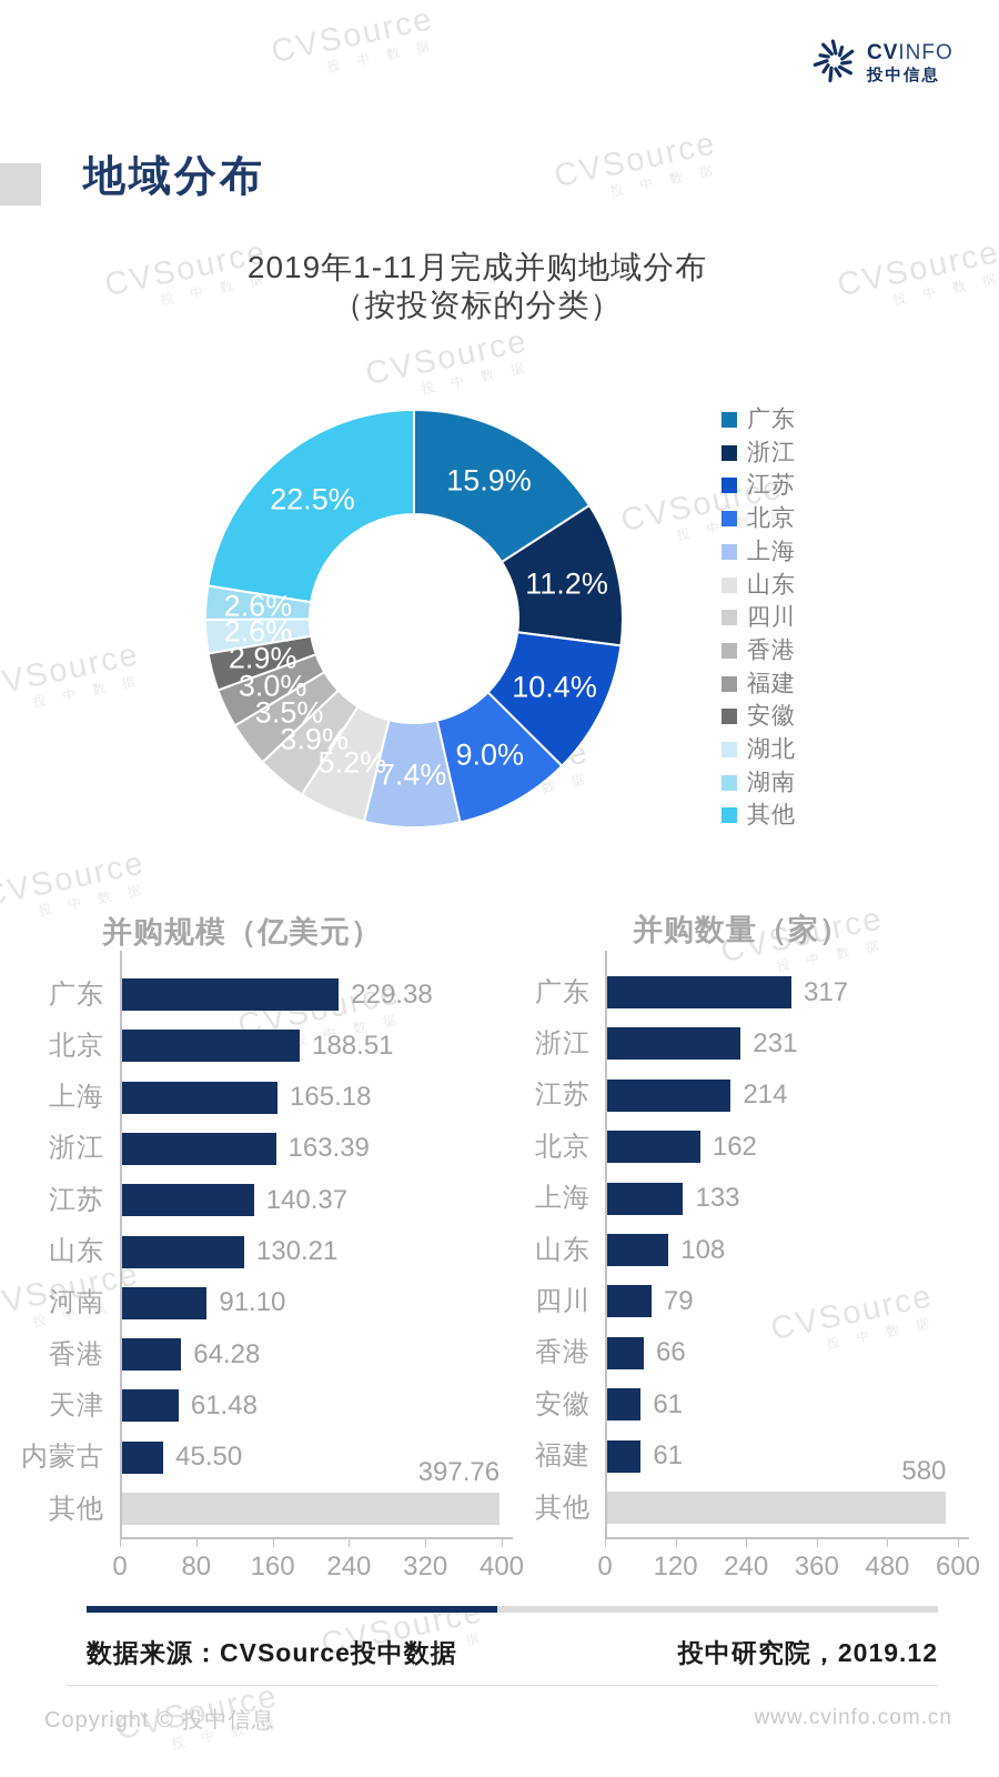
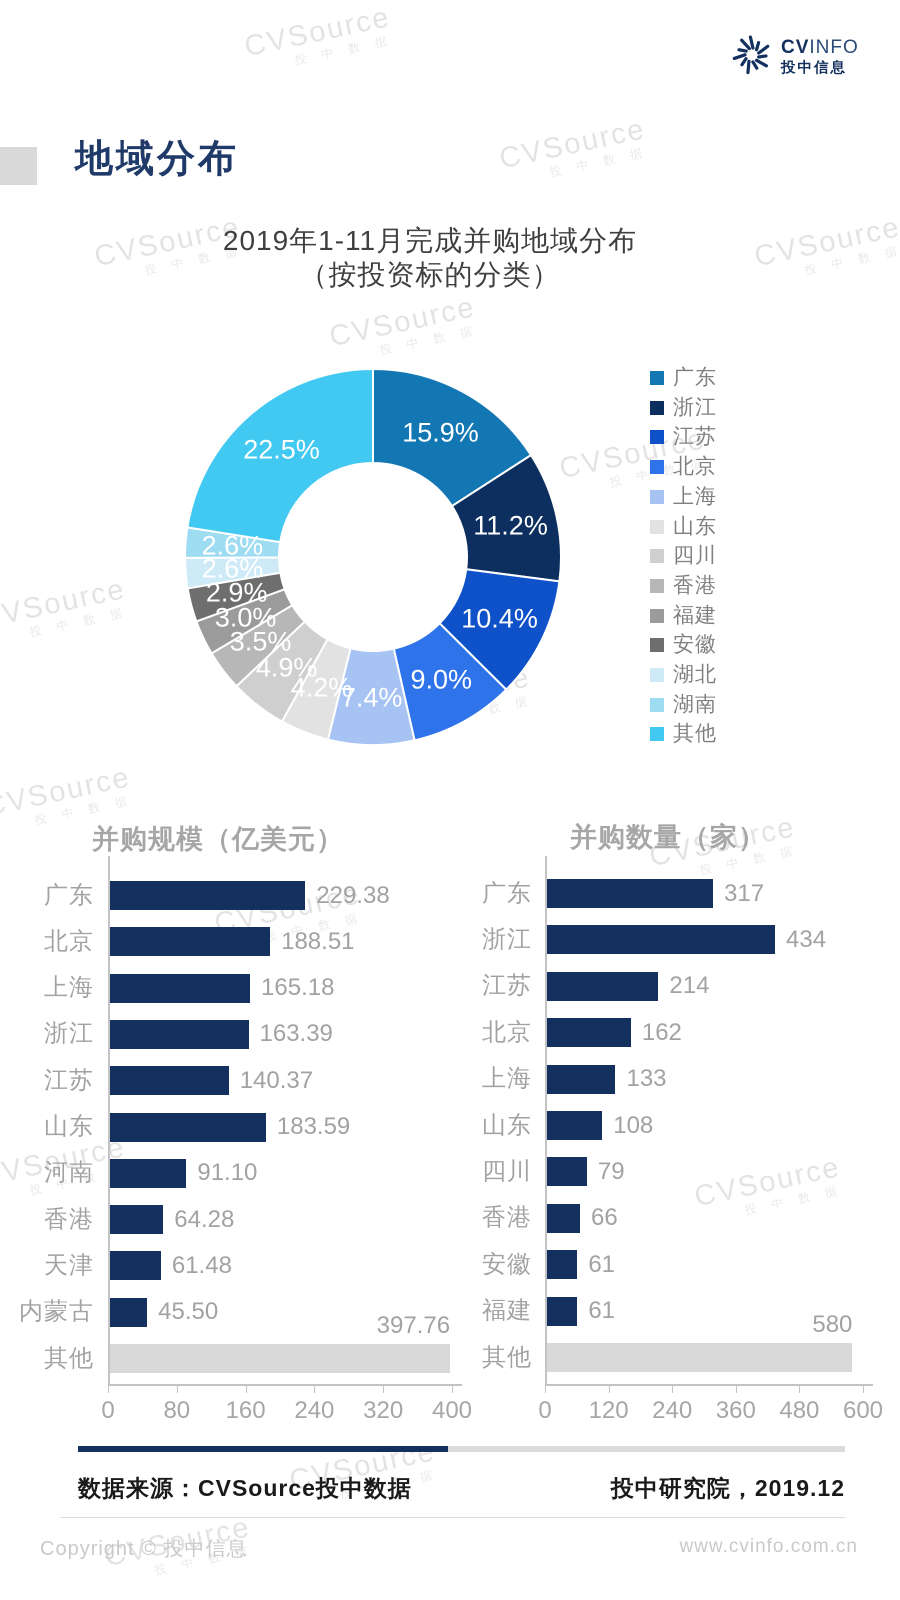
2019年1-11月完成并购地域分布/山东: 5.2% -> 4.2%
2019年1-11月完成并购地域分布/四川: 3.9% -> 4.9%
并购规模（亿美元）/山东: 130.21 -> 183.59
并购数量（家）/浙江: 231 -> 434
